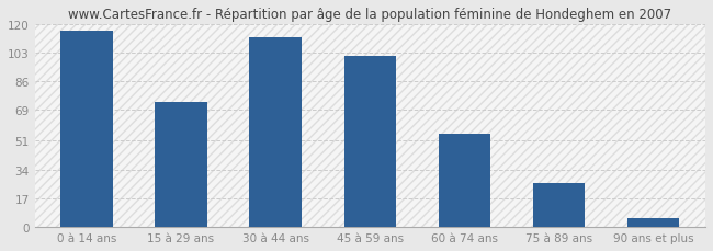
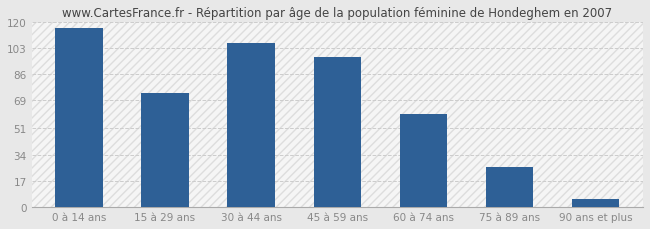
30 à 44 ans: 112 -> 106
45 à 59 ans: 101 -> 97
60 à 74 ans: 55 -> 60
